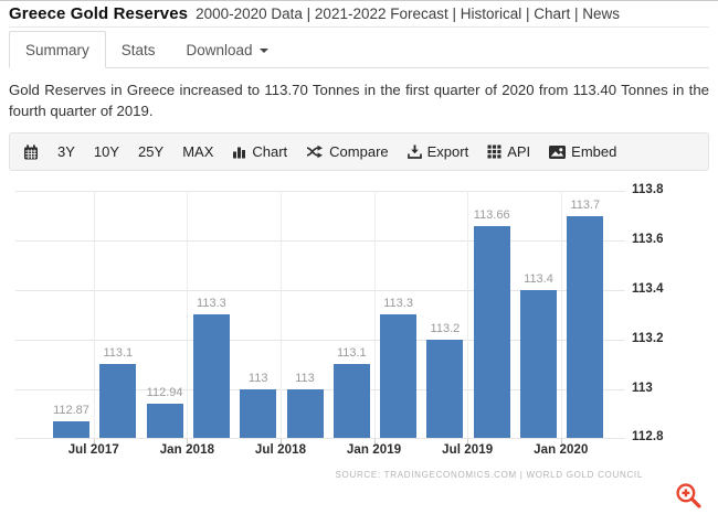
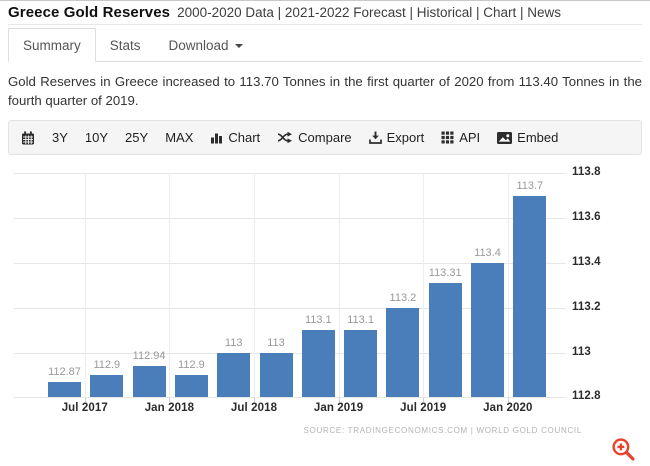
Jul 2017: 113.1 -> 112.9
Jan 2018: 113.3 -> 112.9
Jan 2019: 113.3 -> 113.1
Jul 2019: 113.66 -> 113.31
